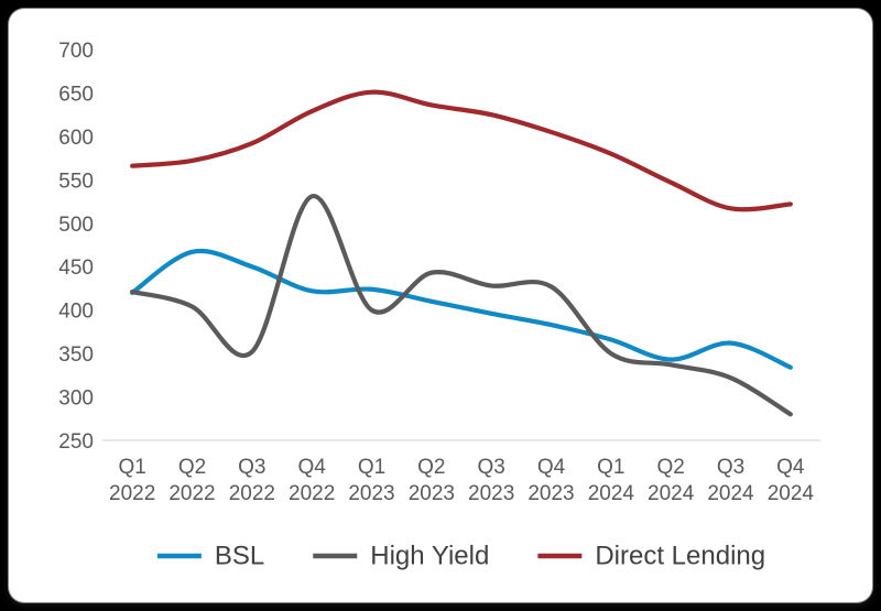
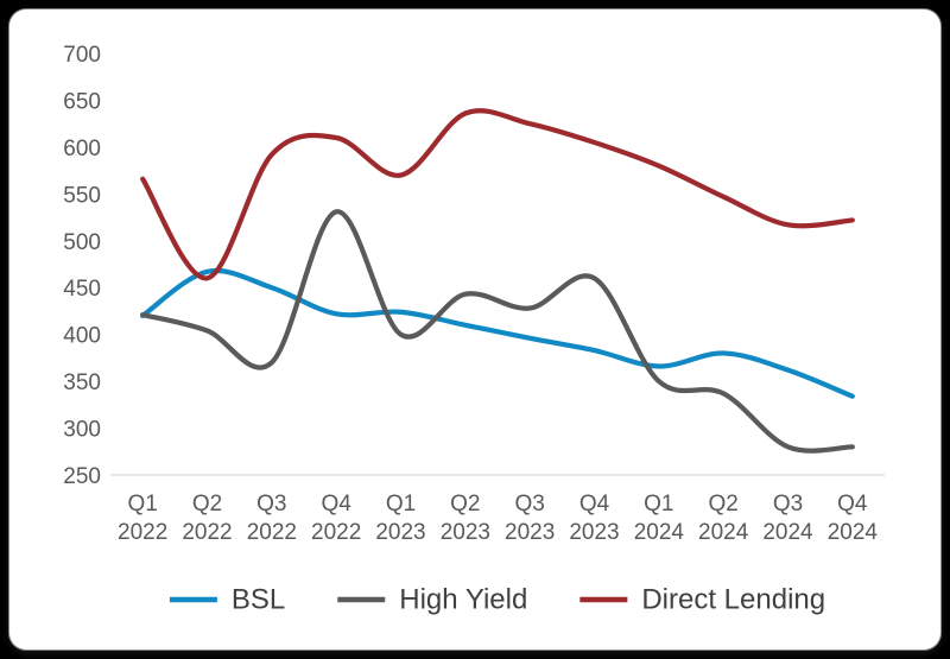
Direct Lending/Q2 2022: 570 -> 460
High Yield/Q3 2022: 350 -> 370
Direct Lending/Q4 2022: 630 -> 610
Direct Lending/Q1 2023: 650 -> 570
High Yield/Q4 2023: 430 -> 460
BSL/Q2 2024: 340 -> 380
High Yield/Q3 2024: 320 -> 280
